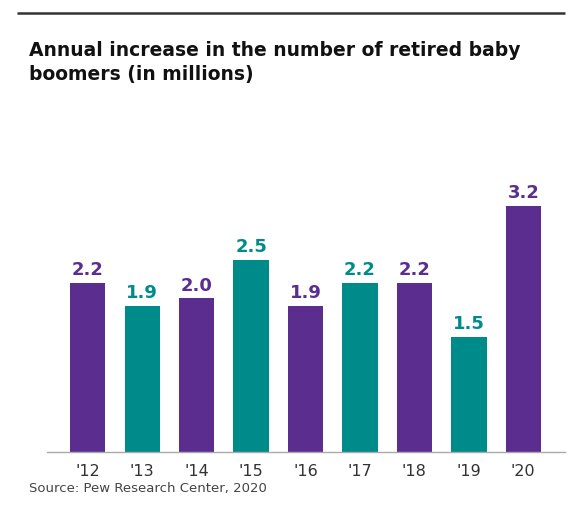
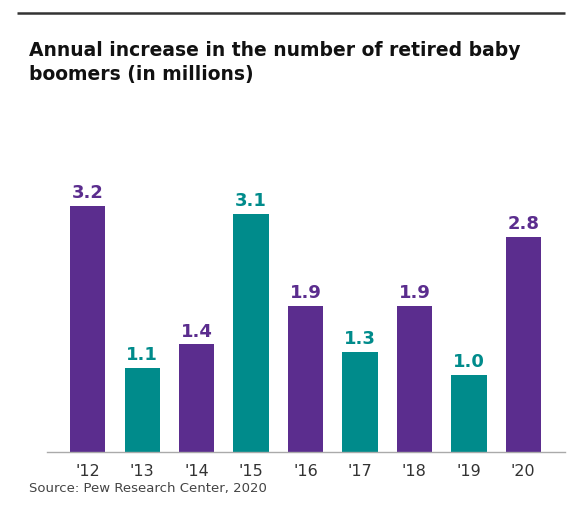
'12: 2.2 -> 3.2
'13: 1.9 -> 1.1
'14: 2.0 -> 1.4
'15: 2.5 -> 3.1
'17: 2.2 -> 1.3
'18: 2.2 -> 1.9
'19: 1.5 -> 1.0
'20: 3.2 -> 2.8
